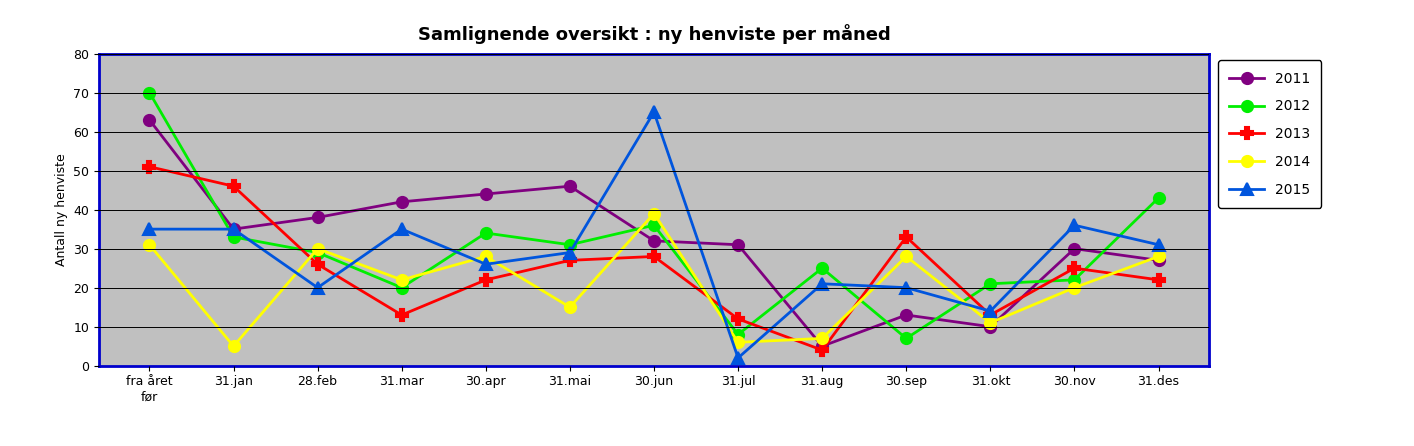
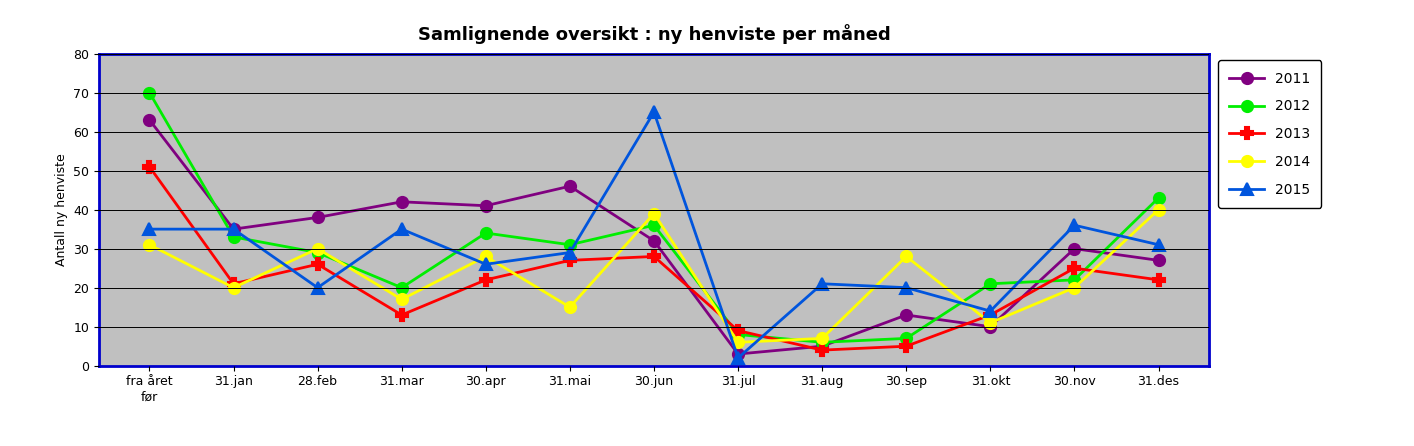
2013/31.jan: 46 -> 21
2014/31.jan: 5 -> 20
2014/31.mar: 22 -> 17
2011/30.apr: 44 -> 41
2011/31.jul: 31 -> 3
2013/31.jul: 12 -> 9
2012/31.aug: 25 -> 6
2013/30.sep: 33 -> 5
2014/31.des: 28 -> 40
